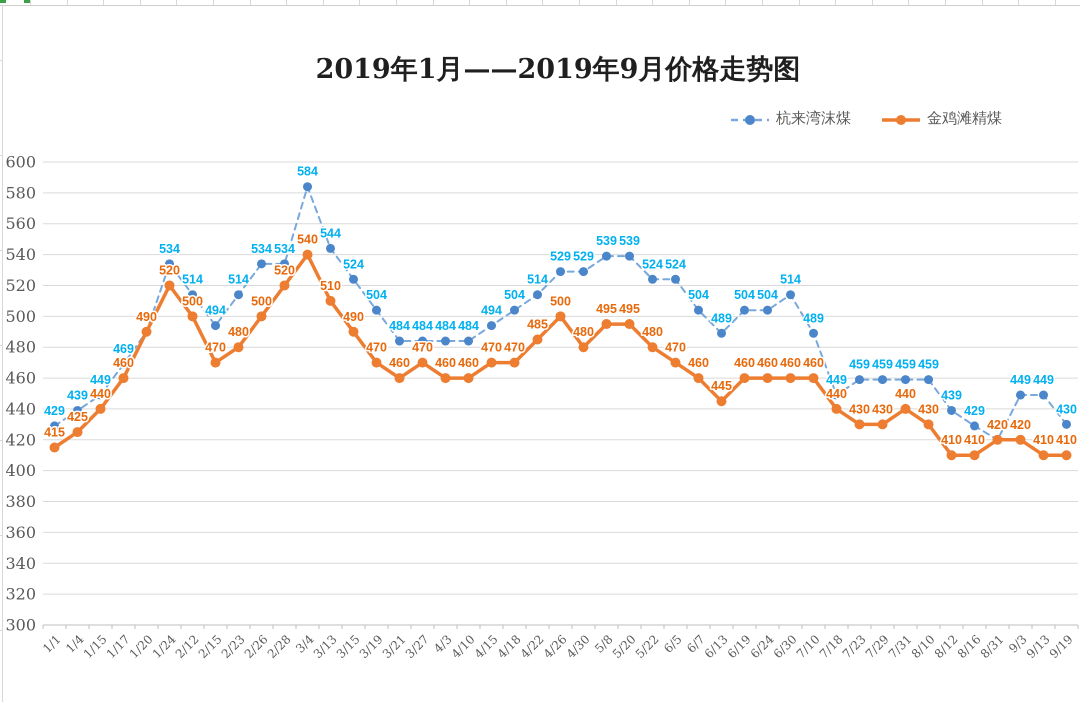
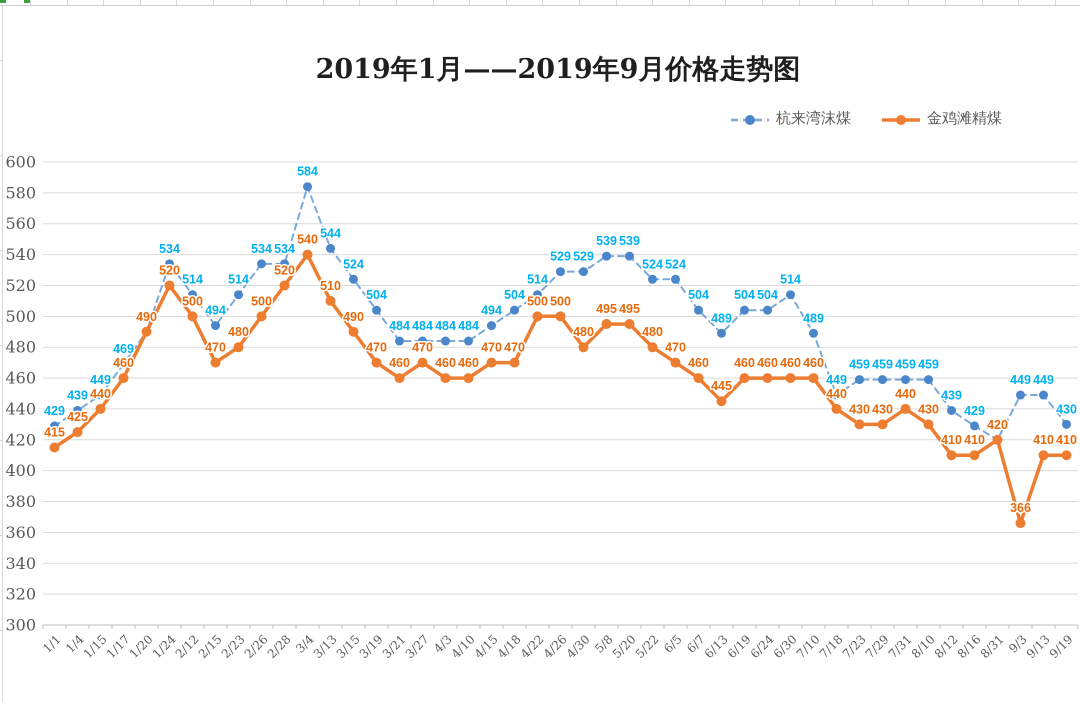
金鸡滩精煤/4/22: 485 -> 500
金鸡滩精煤/9/3: 420 -> 366
